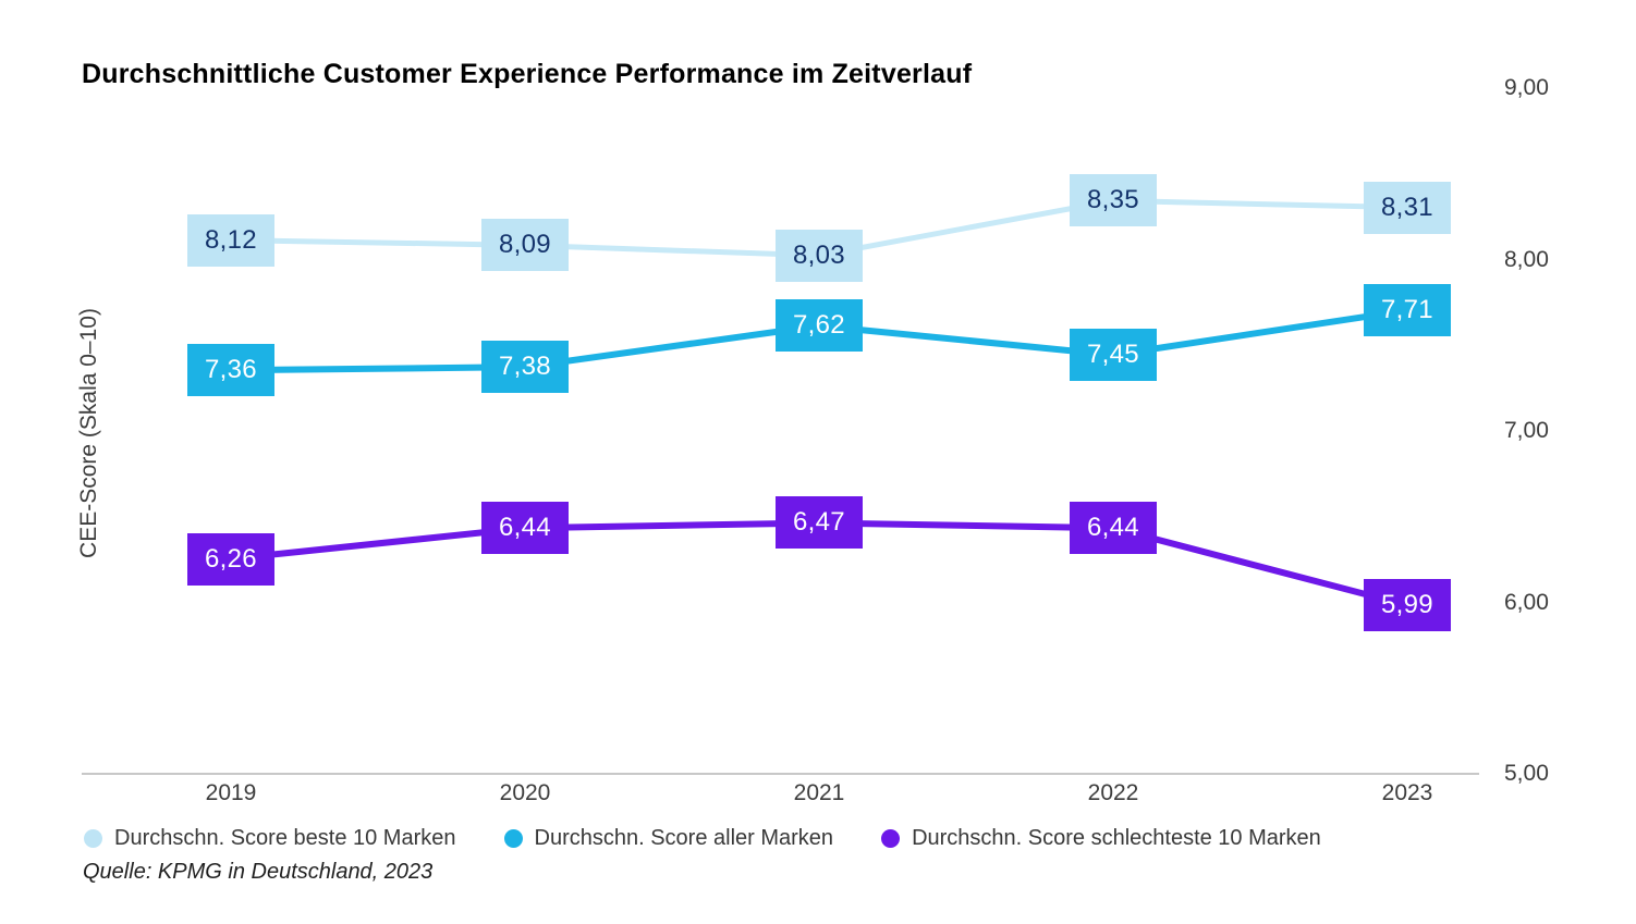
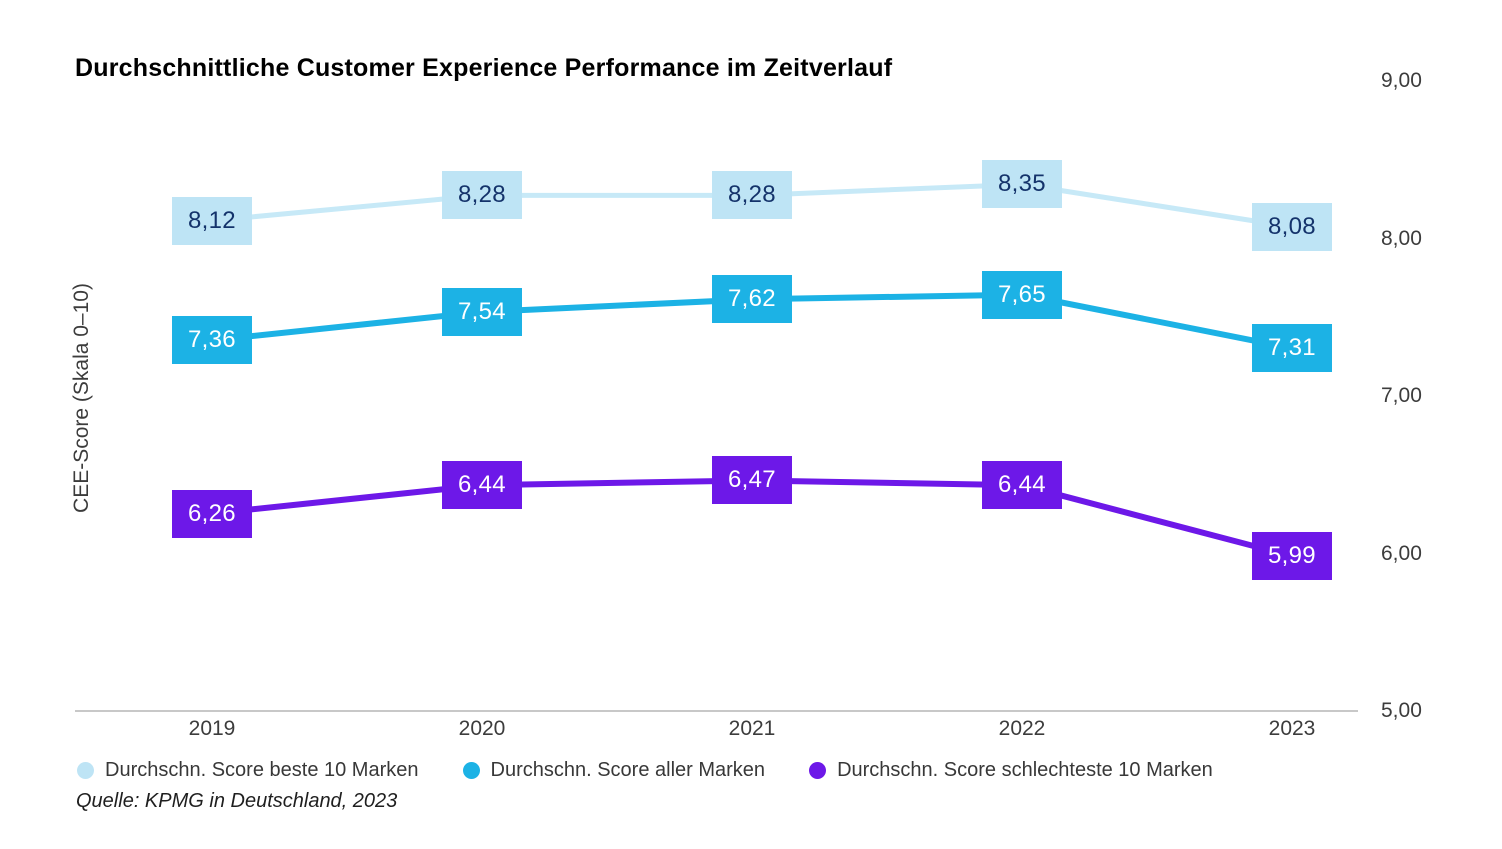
Durchschn. Score beste 10 Marken/2020: 8,09 -> 8,28
Durchschn. Score aller Marken/2020: 7,38 -> 7,54
Durchschn. Score beste 10 Marken/2021: 8,03 -> 8,28
Durchschn. Score aller Marken/2022: 7,45 -> 7,65
Durchschn. Score beste 10 Marken/2023: 8,31 -> 8,08
Durchschn. Score aller Marken/2023: 7,71 -> 7,31
